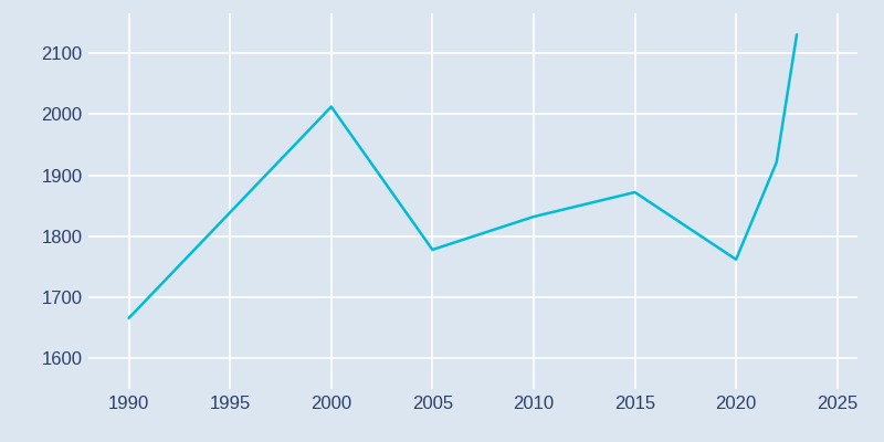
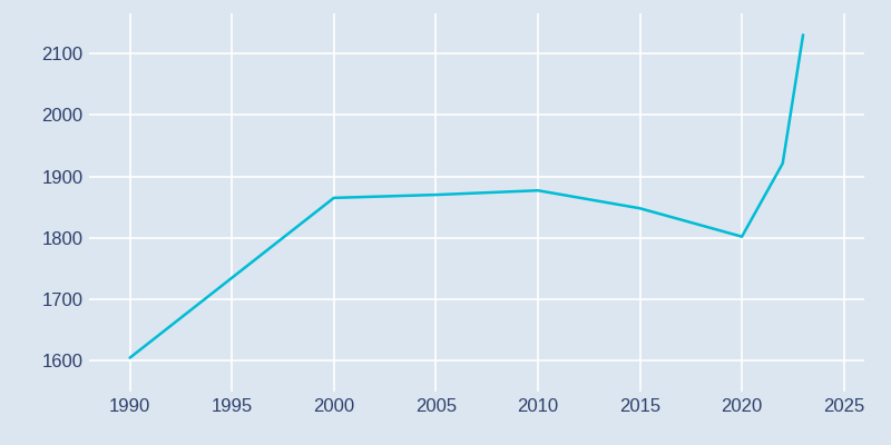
1990: 1666 -> 1605
2000: 2012 -> 1865
2005: 1778 -> 1870
2010: 1832 -> 1877
2015: 1872 -> 1848
2020: 1762 -> 1802
